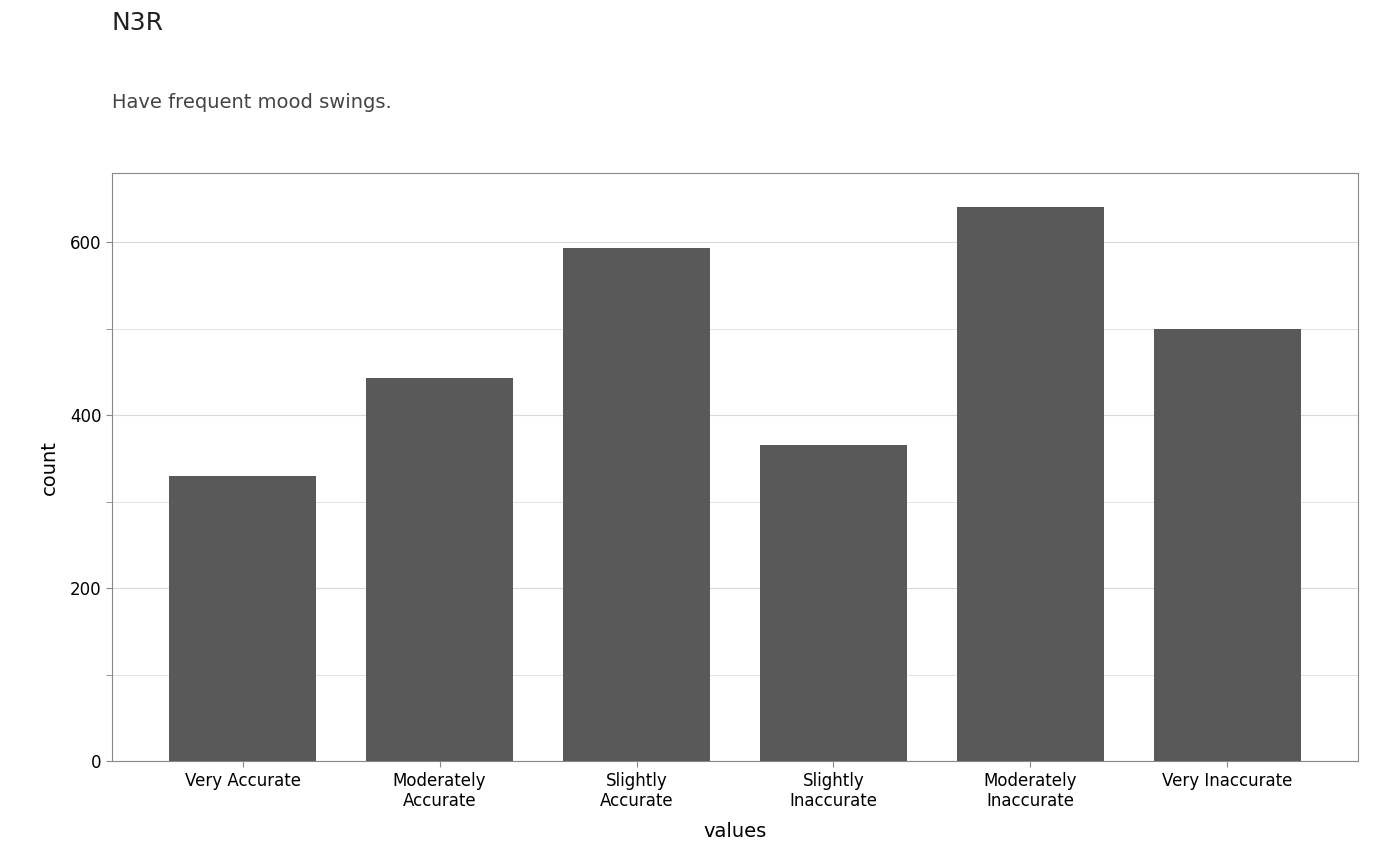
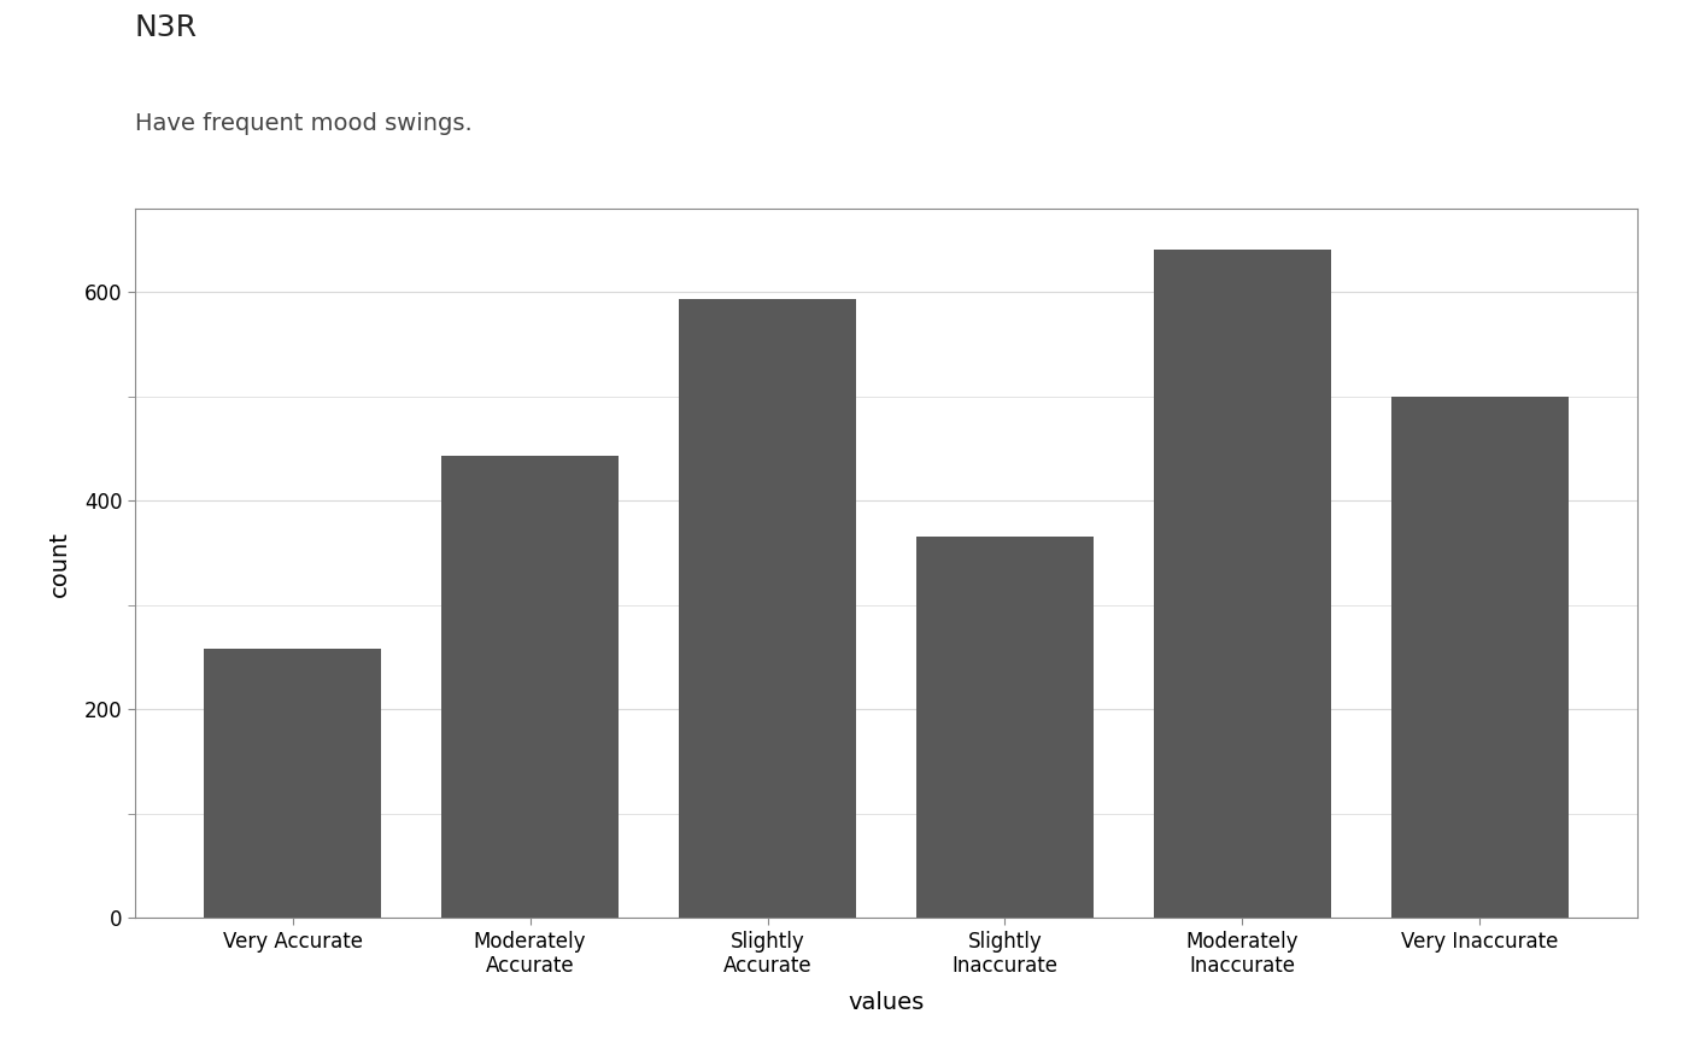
Very Accurate: 330 -> 258
